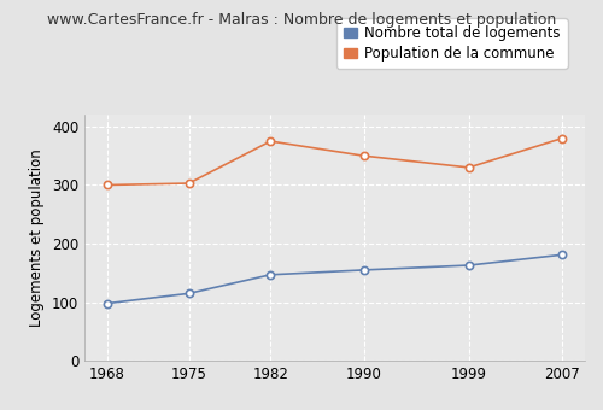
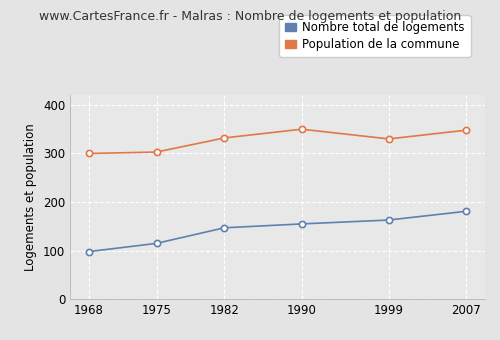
Population de la commune/1982: 375 -> 332
Population de la commune/2007: 380 -> 348
